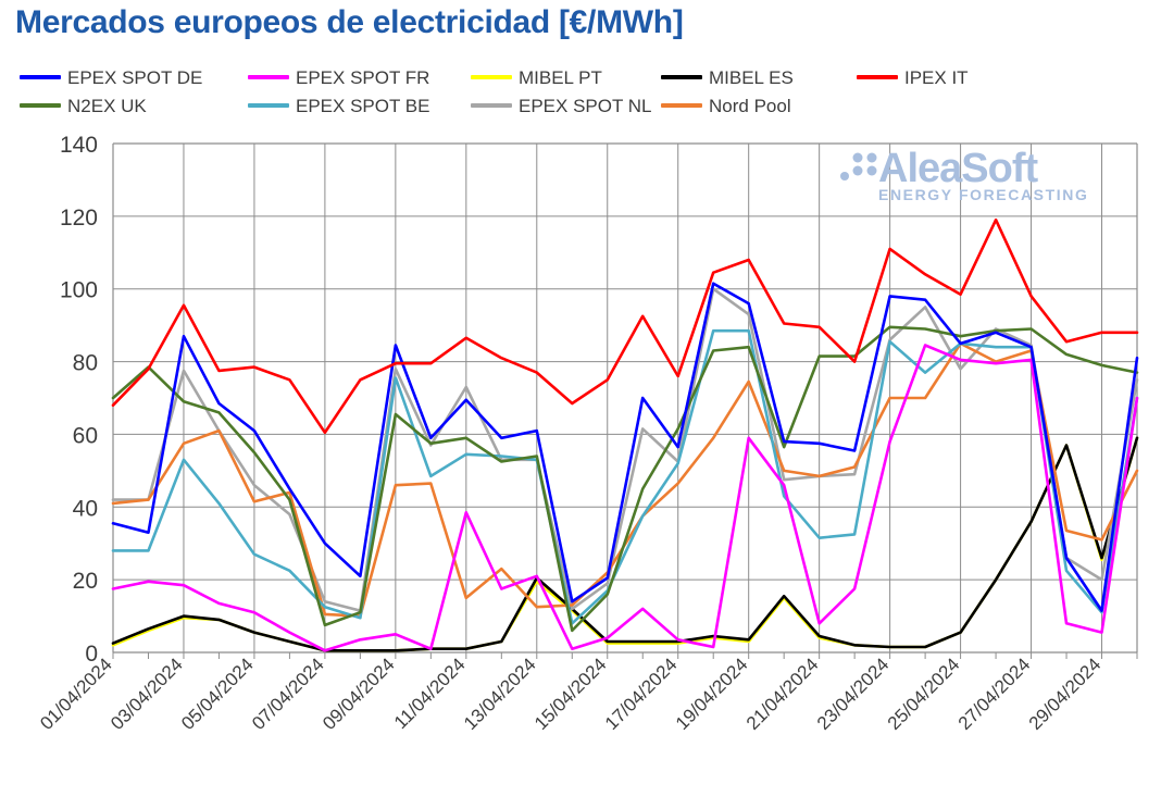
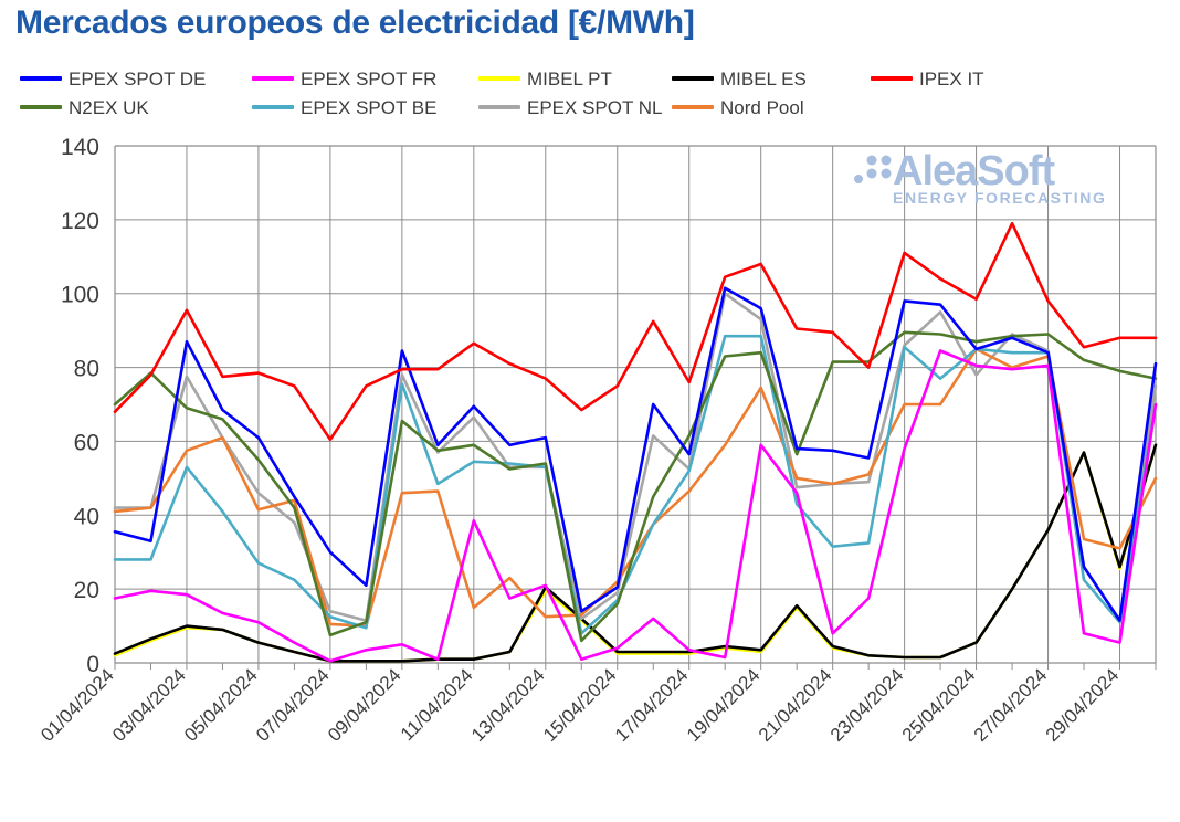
EPEX SPOT NL/11/04/2024: 73 -> 66
EPEX SPOT NL/29/04/2024: 20 -> 12
